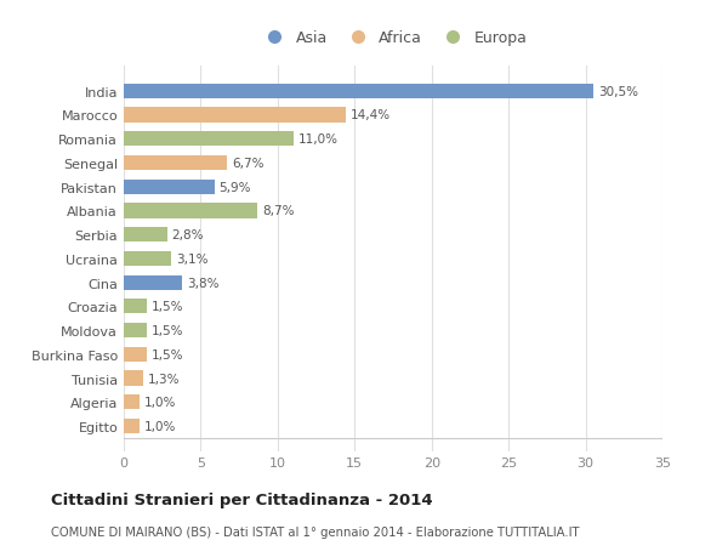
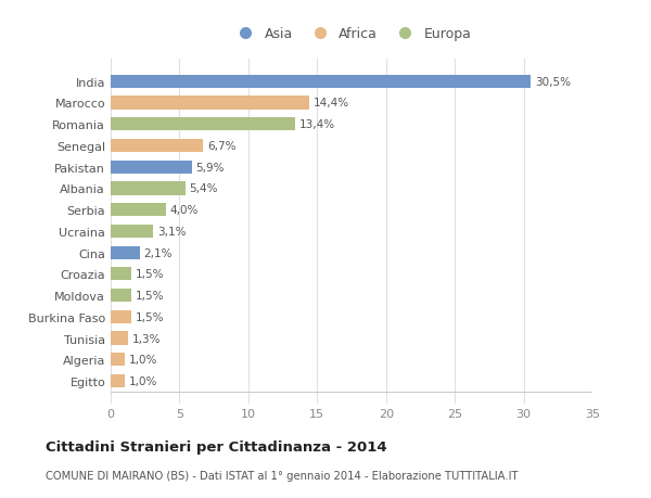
Romania: 11,0% -> 13,4%
Albania: 8,7% -> 5,4%
Serbia: 2,8% -> 4,0%
Cina: 3,8% -> 2,1%
